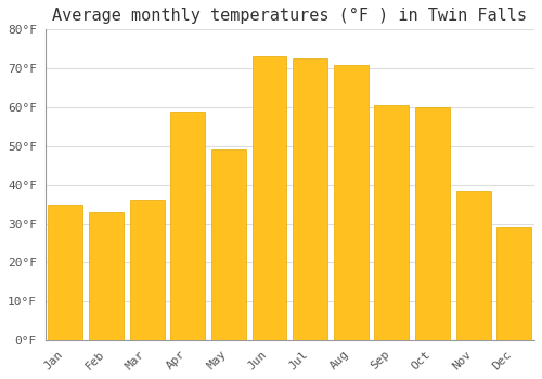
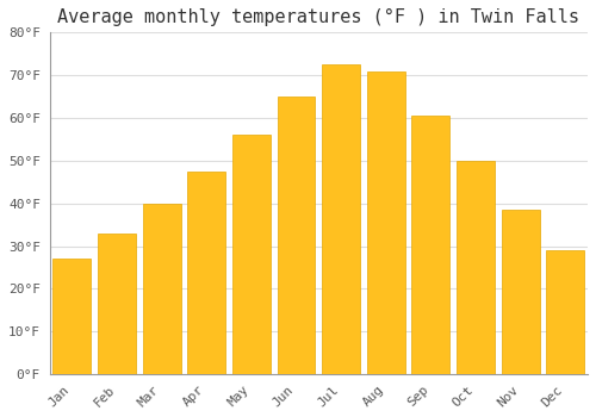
Jan: 35.0°F -> 27.0°F
Mar: 36.0°F -> 40.0°F
Apr: 59.0°F -> 47.5°F
May: 49.0°F -> 56.0°F
Jun: 73.0°F -> 65.0°F
Oct: 60.0°F -> 50.0°F
